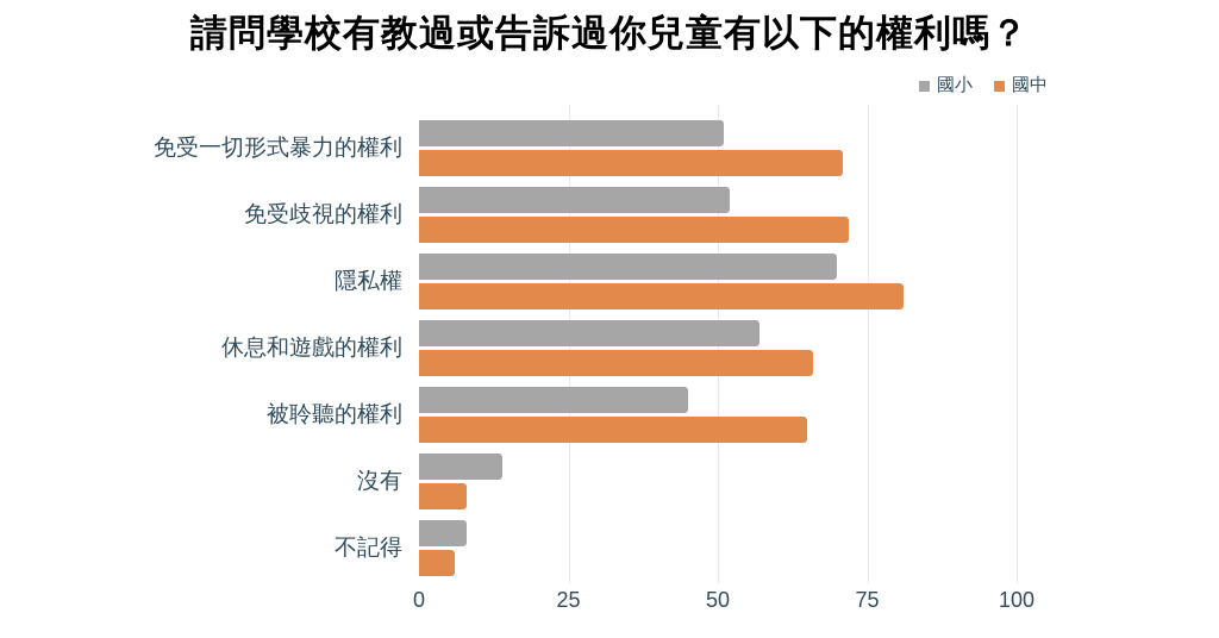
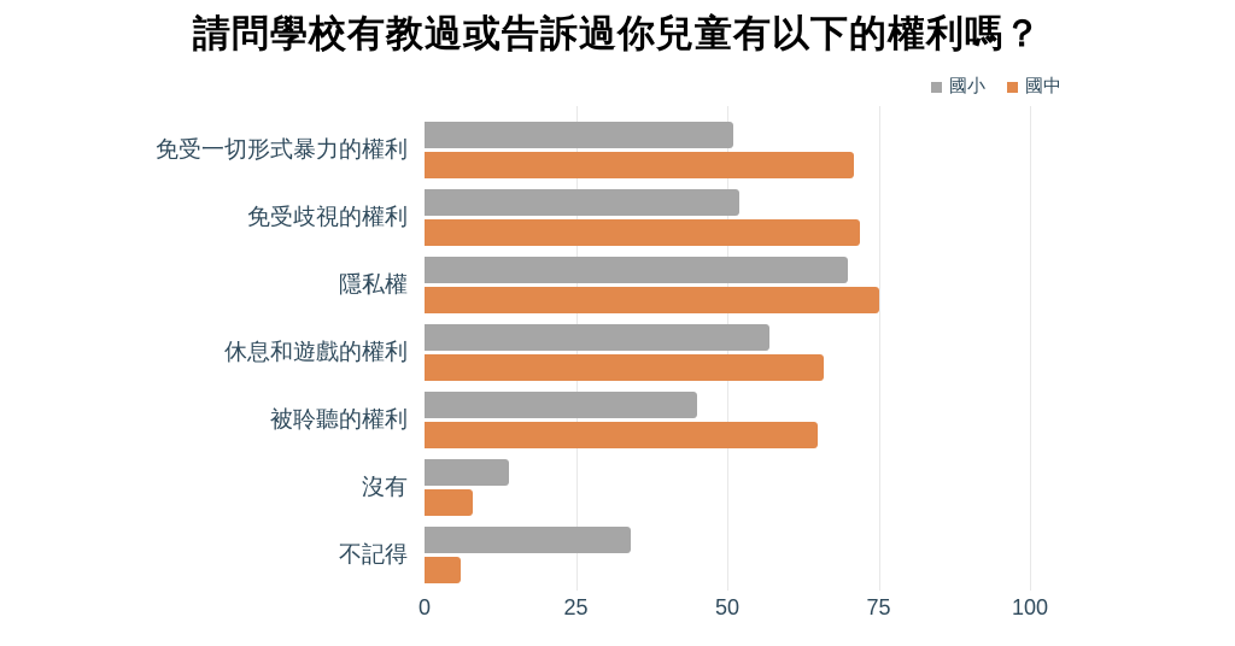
國中/隱私權: 81 -> 75
國小/不記得: 8 -> 34
